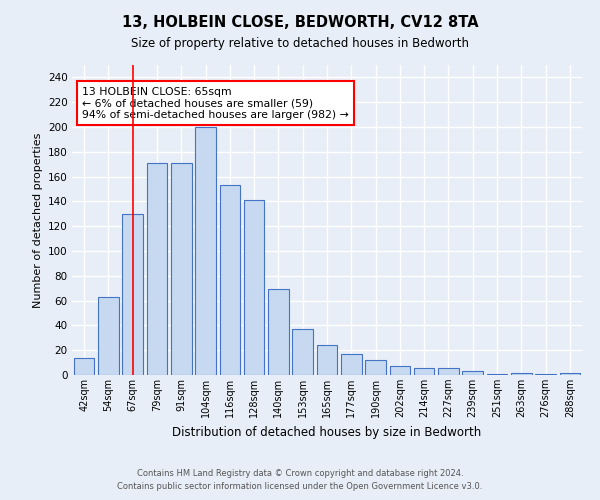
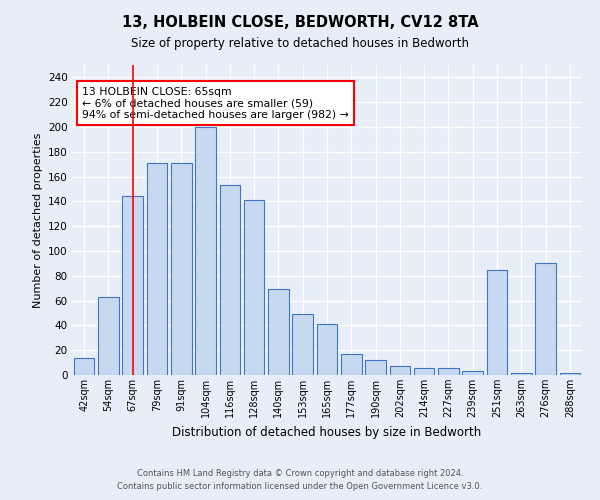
67sqm: 130 -> 144
153sqm: 37 -> 49
165sqm: 24 -> 41
251sqm: 1 -> 85
276sqm: 1 -> 90
